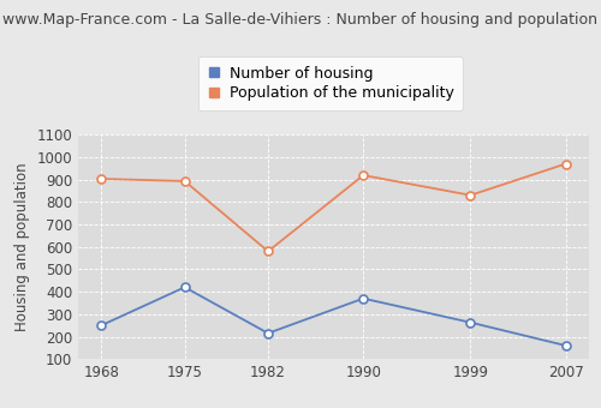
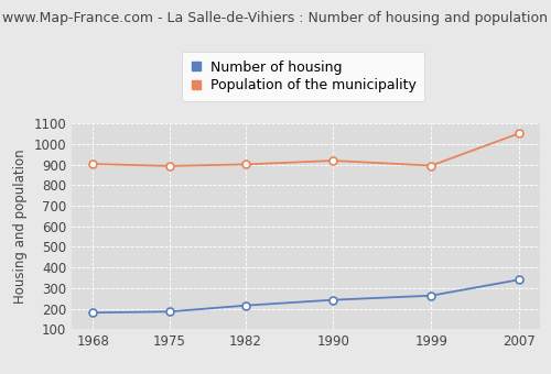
Number of housing/1968: 250 -> 180
Number of housing/1975: 420 -> 180
Population of the municipality/1982: 580 -> 900
Number of housing/1990: 370 -> 240
Population of the municipality/1999: 830 -> 900
Number of housing/2007: 160 -> 340
Population of the municipality/2007: 970 -> 1050
